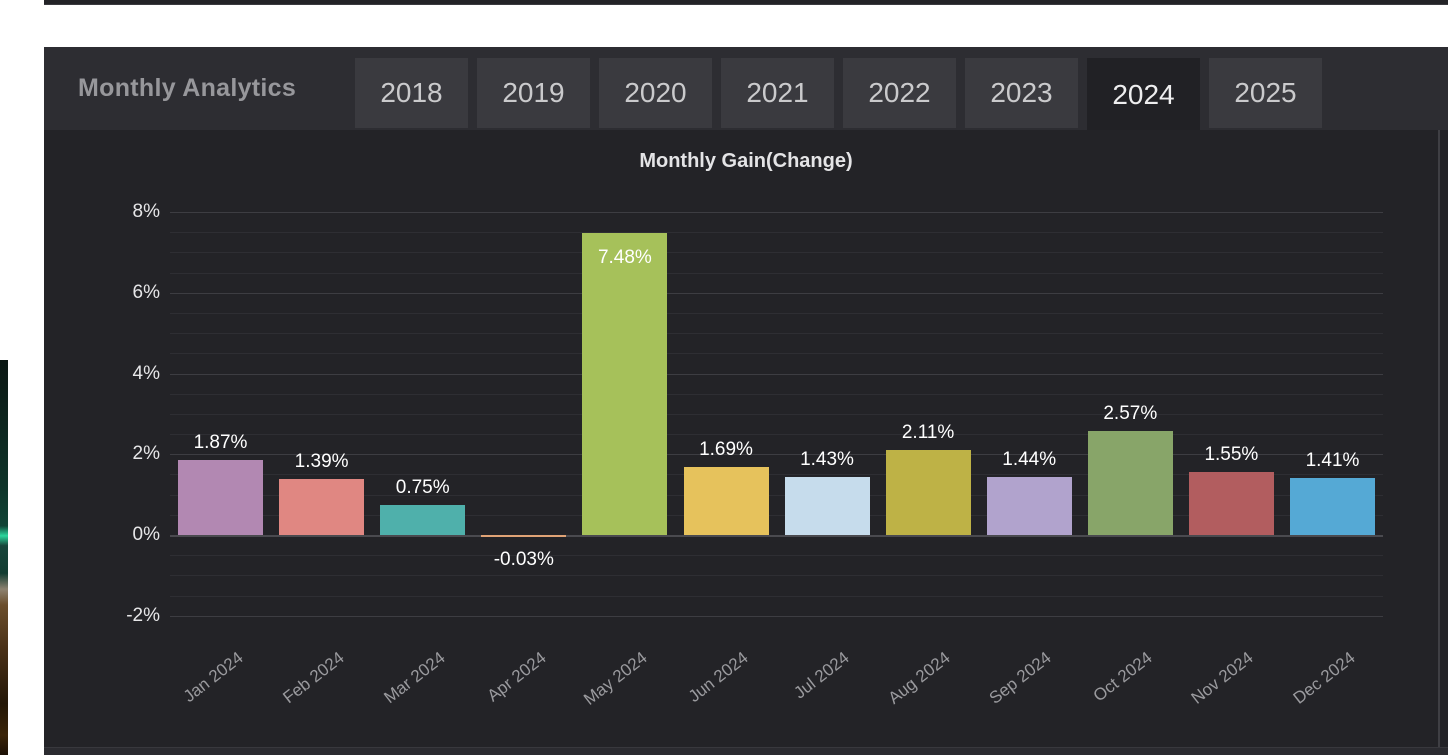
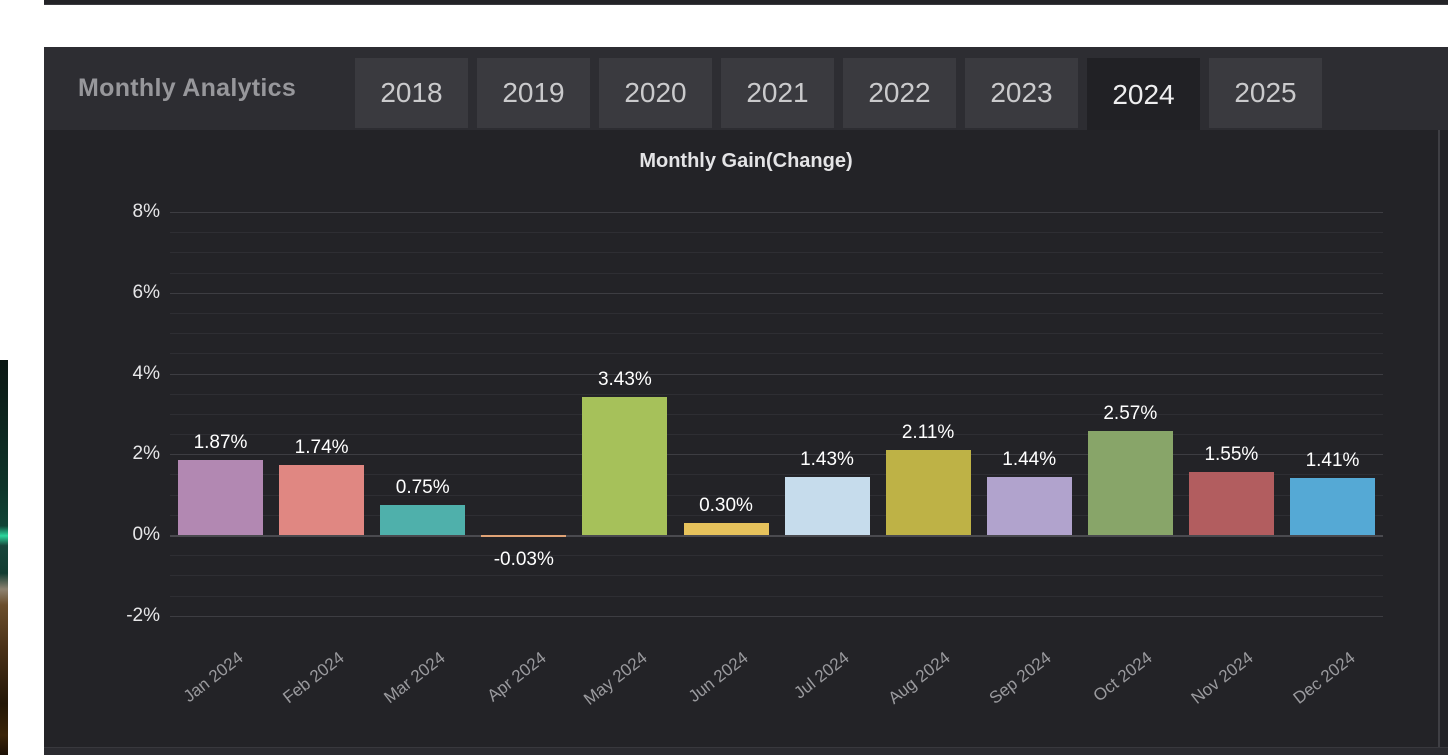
Feb 2024: 1.39% -> 1.74%
May 2024: 7.48% -> 3.43%
Jun 2024: 1.69% -> 0.30%
